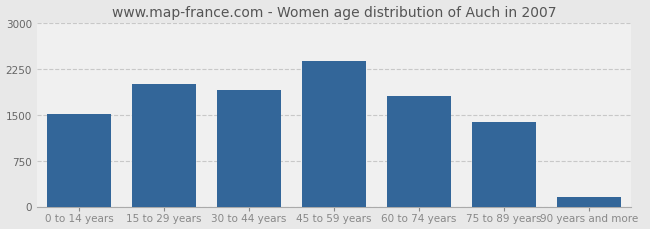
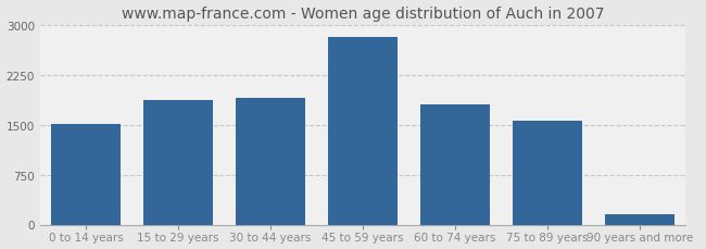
15 to 29 years: 2000 -> 1870
45 to 59 years: 2380 -> 2820
75 to 89 years: 1380 -> 1560
